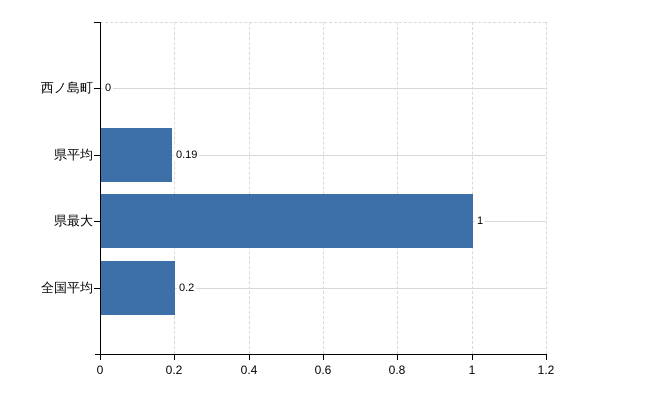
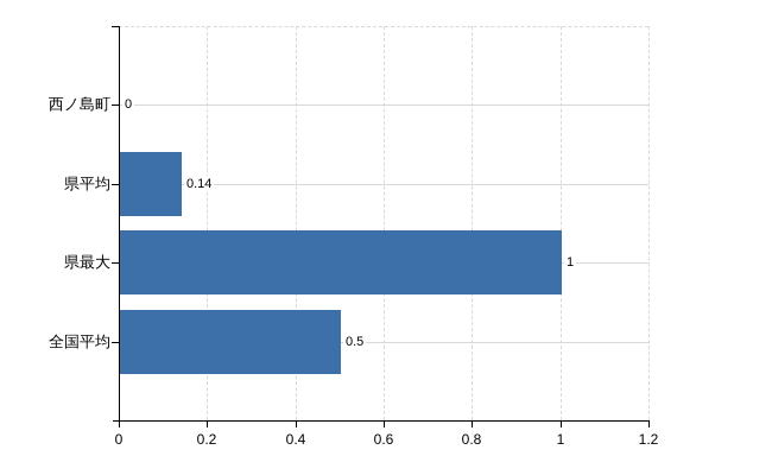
県平均: 0.19 -> 0.14
全国平均: 0.2 -> 0.5
